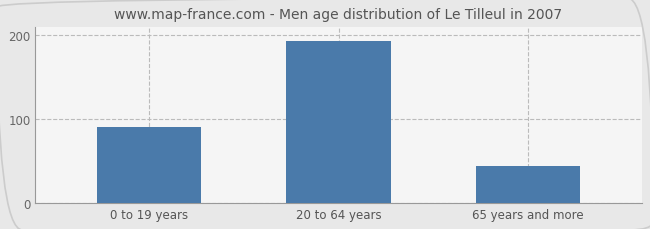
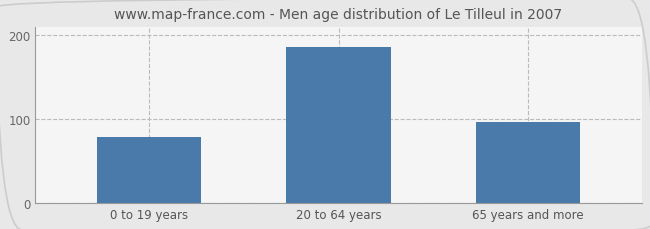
0 to 19 years: 90 -> 78
20 to 64 years: 193 -> 186
65 years and more: 44 -> 96
